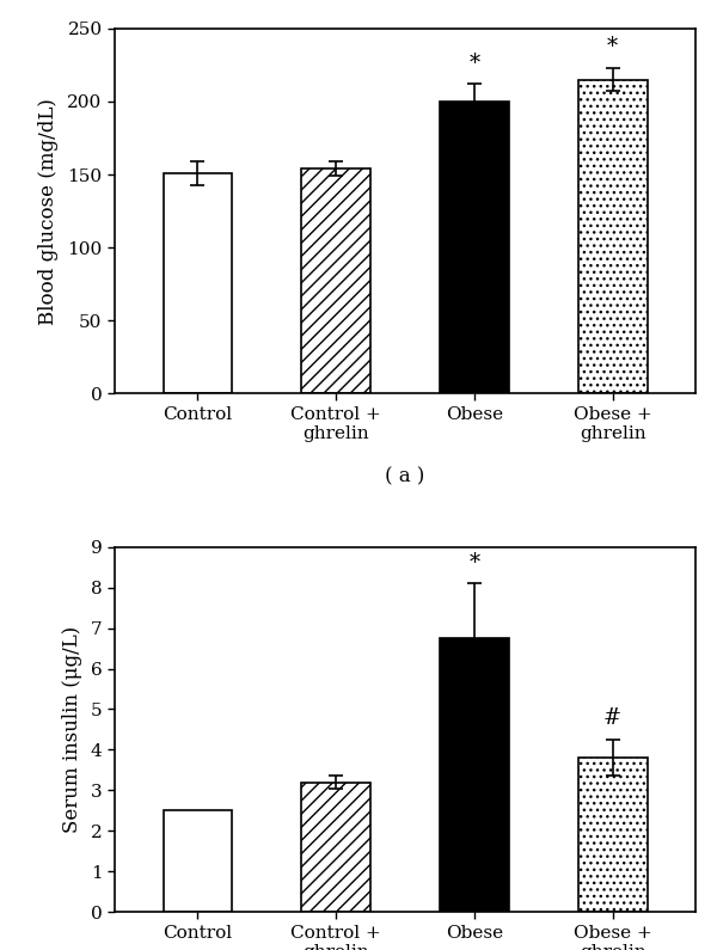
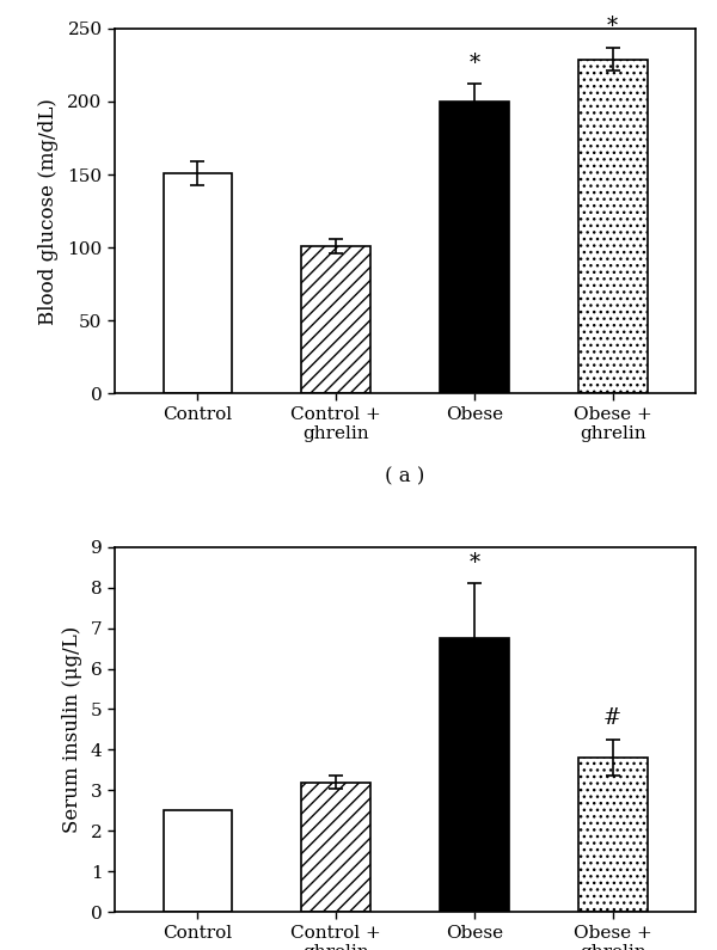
Control + ghrelin: 154 -> 101
Obese + ghrelin: 215 -> 229
